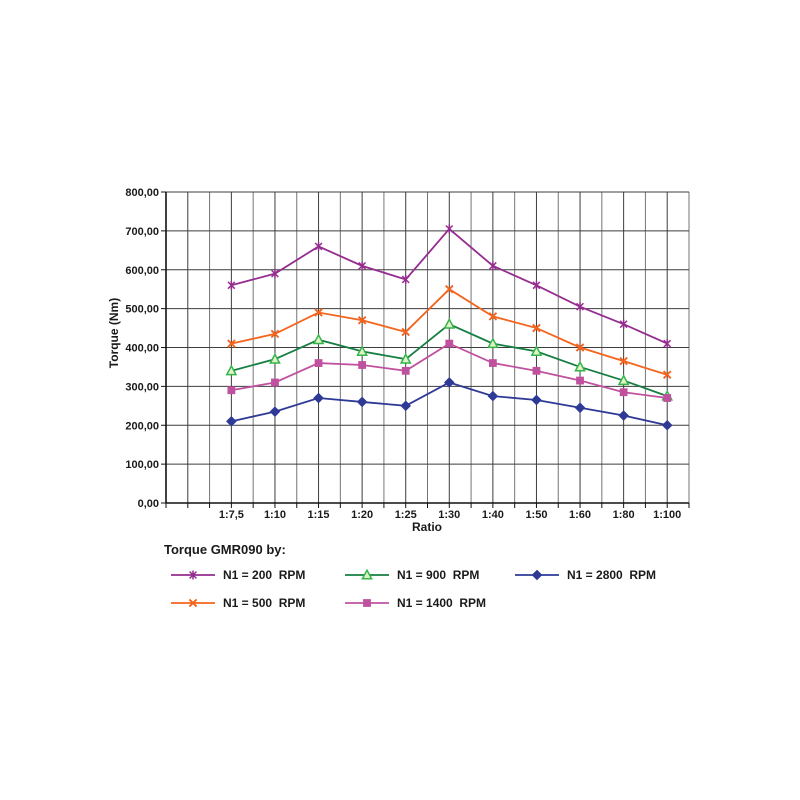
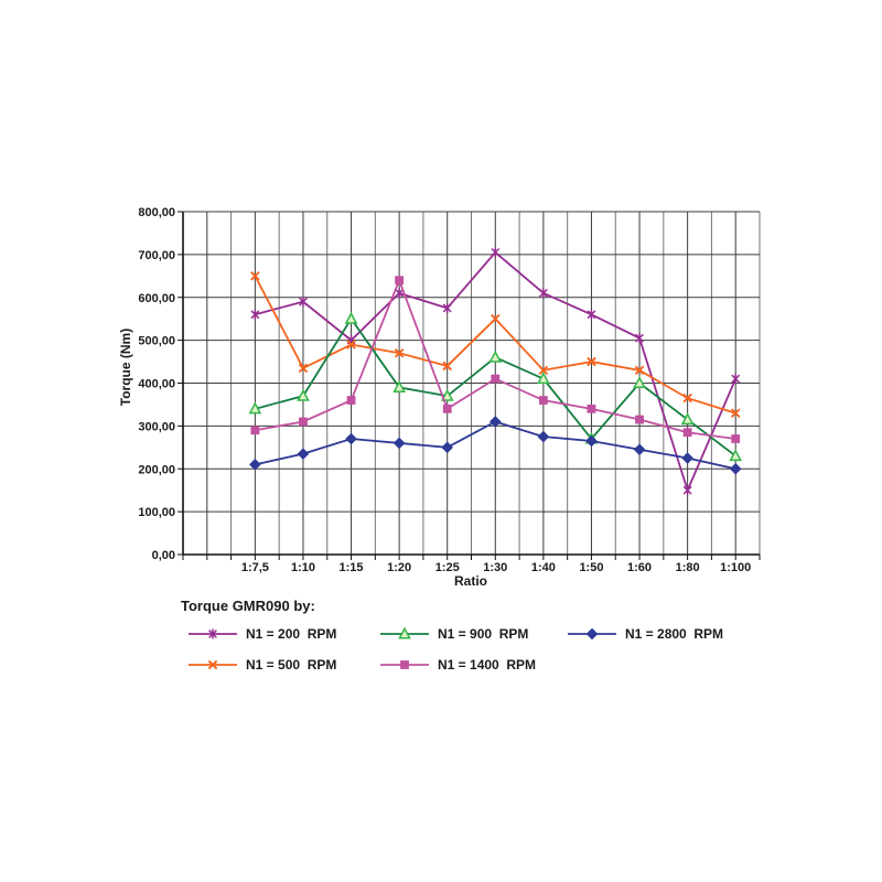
N1 = 500 RPM/1:7,5: 410 -> 650
N1 = 200 RPM/1:15: 660 -> 500
N1 = 900 RPM/1:15: 420 -> 550
N1 = 1400 RPM/1:20: 360 -> 640
N1 = 500 RPM/1:40: 480 -> 430
N1 = 900 RPM/1:50: 390 -> 270
N1 = 500 RPM/1:60: 400 -> 430
N1 = 900 RPM/1:60: 350 -> 400
N1 = 200 RPM/1:80: 460 -> 150
N1 = 900 RPM/1:100: 280 -> 230
